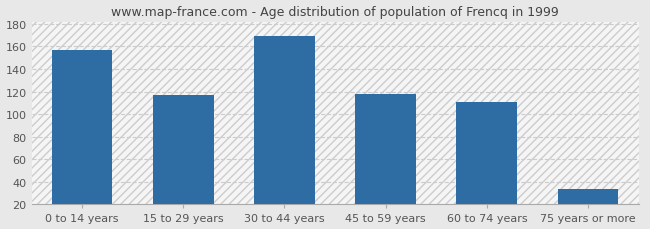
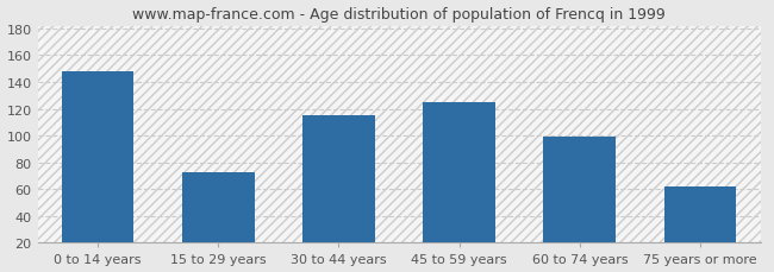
0 to 14 years: 157 -> 148
15 to 29 years: 117 -> 73
30 to 44 years: 169 -> 115
45 to 59 years: 118 -> 125
60 to 74 years: 111 -> 99
75 years or more: 34 -> 62
